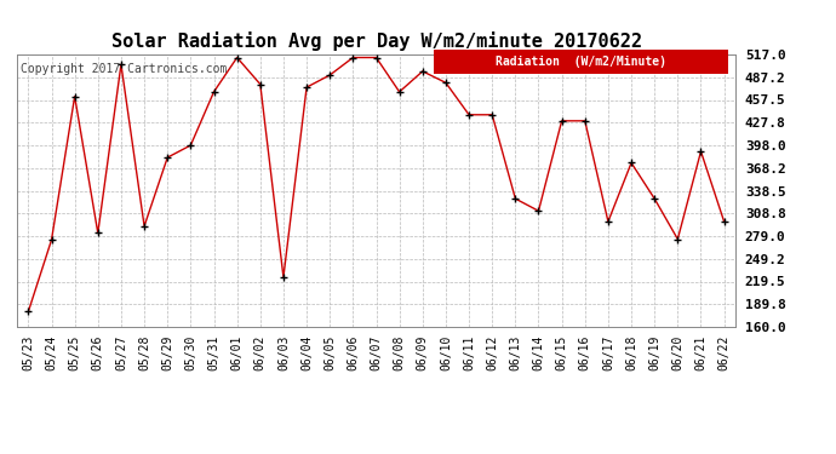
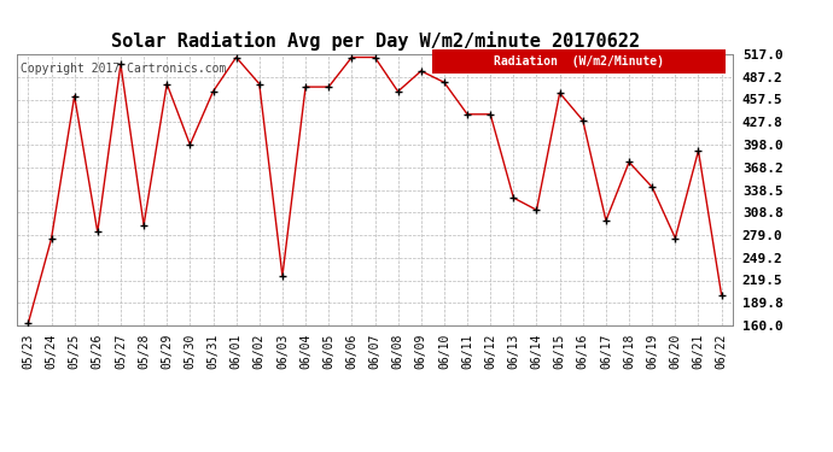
05/23: 180 -> 163
05/29: 382 -> 478
06/05: 490 -> 474
06/15: 430 -> 466
06/19: 328 -> 342
06/22: 298 -> 200
